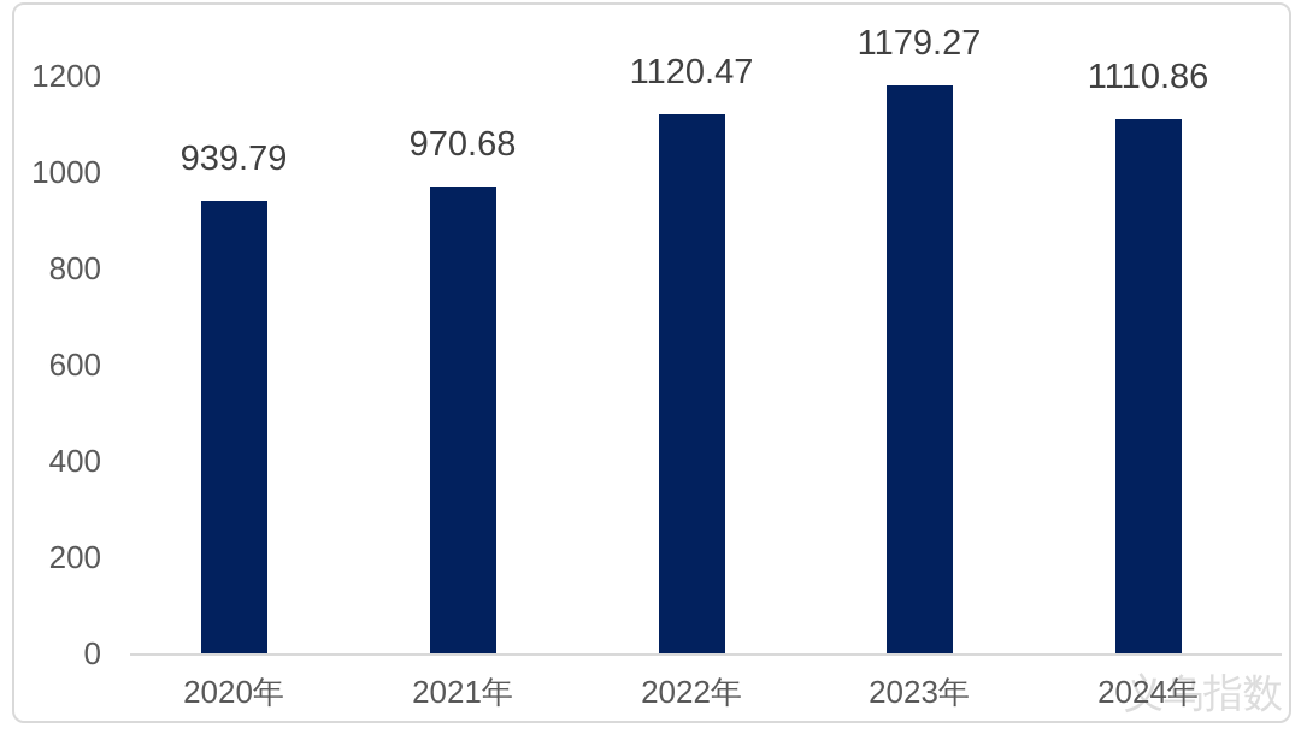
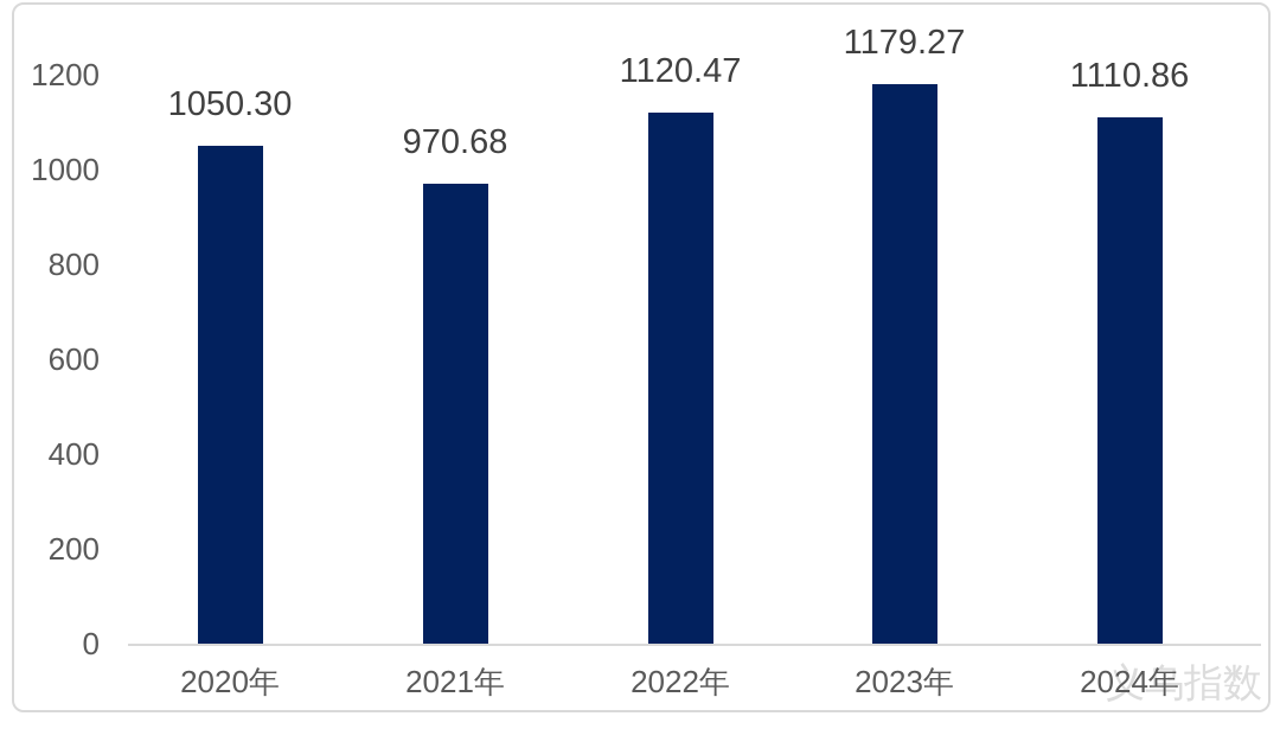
2020年: 939.79 -> 1050.30
